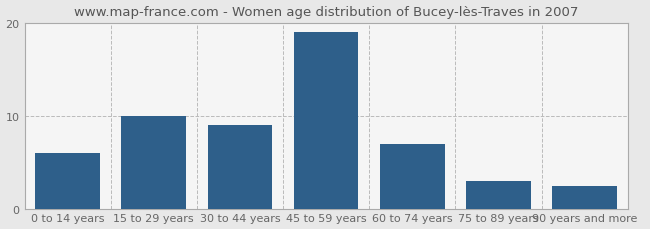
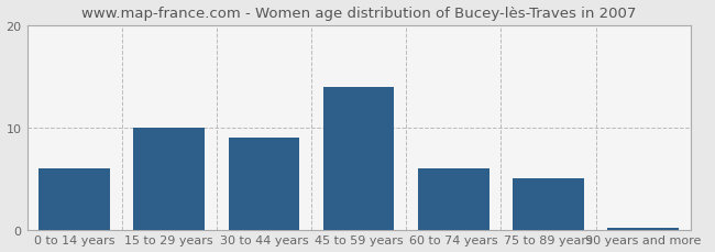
45 to 59 years: 19.0 -> 14.0
60 to 74 years: 7.0 -> 6.0
75 to 89 years: 3.0 -> 5.0
90 years and more: 2.4 -> 0.2
